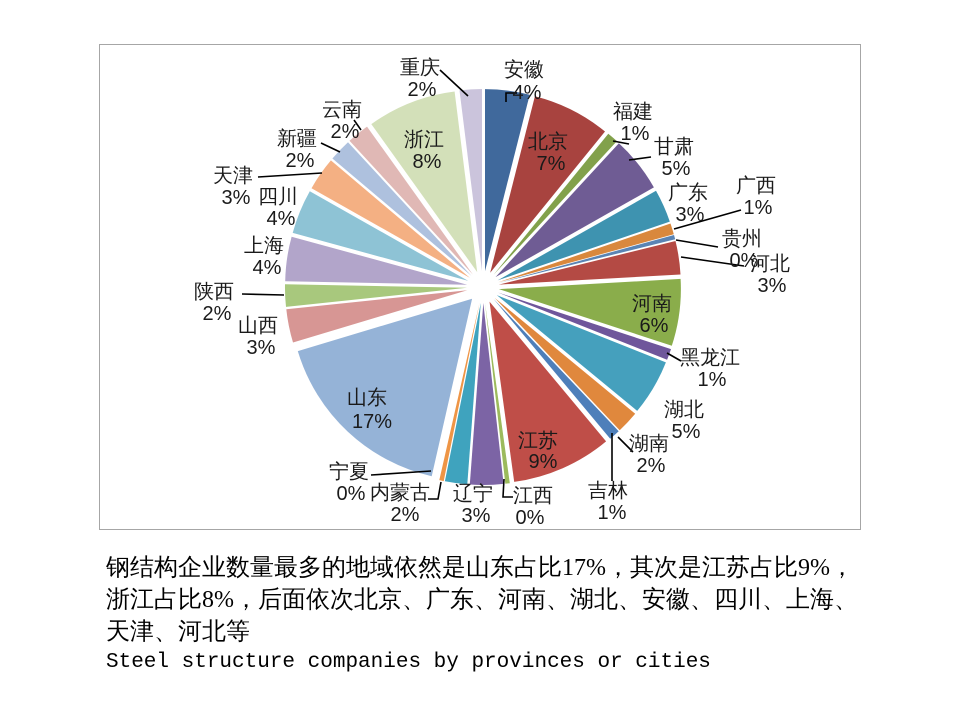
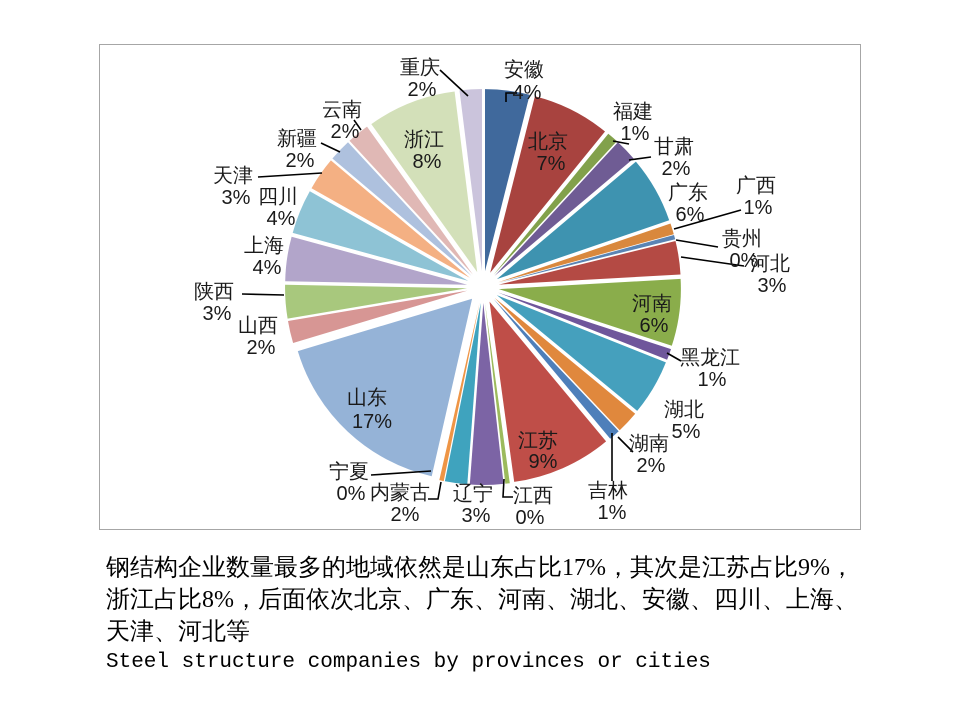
甘肃: 5% -> 2%
广东: 3% -> 6%
山西: 3% -> 2%
陕西: 2% -> 3%
